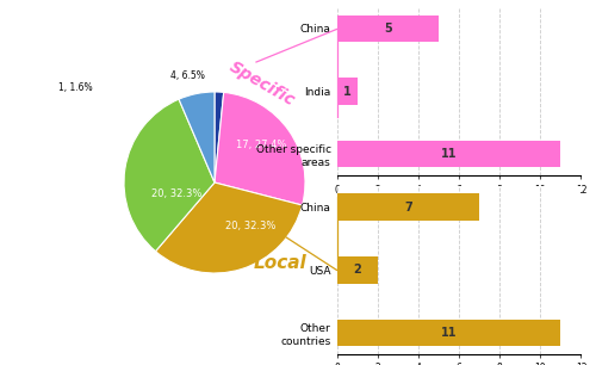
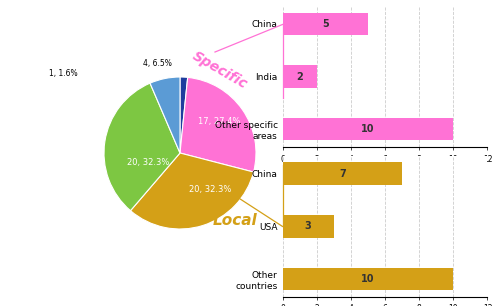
India: 1 -> 2
Other specific areas: 11 -> 10
USA: 2 -> 3
Other countries: 11 -> 10
